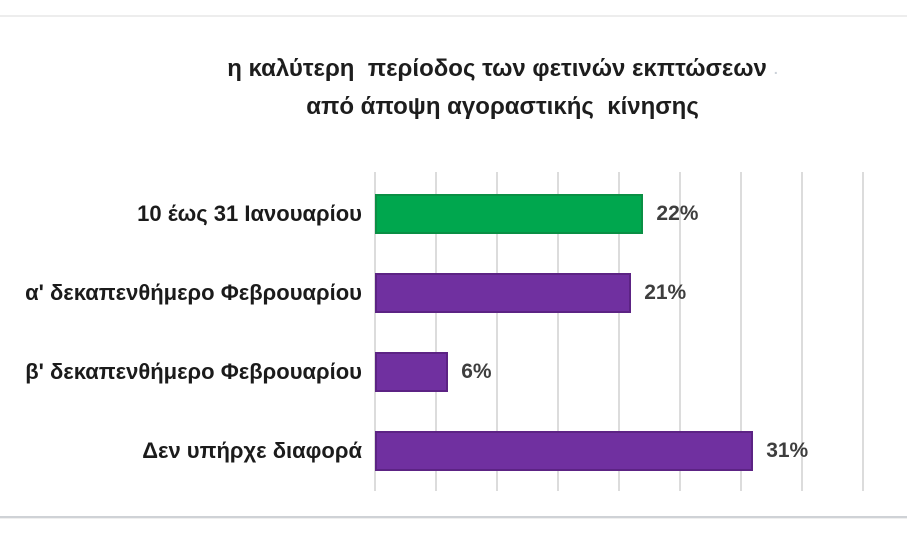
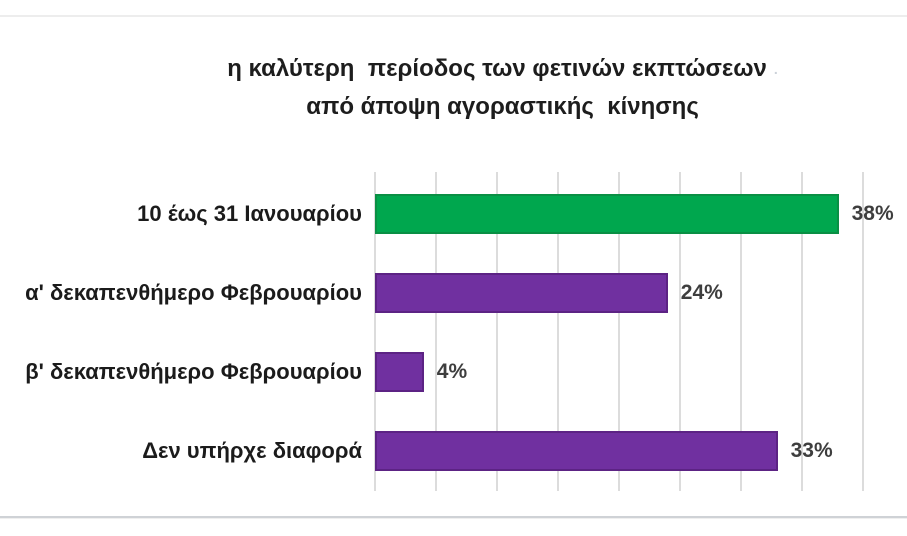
10 έως 31 Ιανουαρίου: 22% -> 38%
α' δεκαπενθήμερο Φεβρουαρίου: 21% -> 24%
β' δεκαπενθήμερο Φεβρουαρίου: 6% -> 4%
Δεν υπήρχε διαφορά: 31% -> 33%
